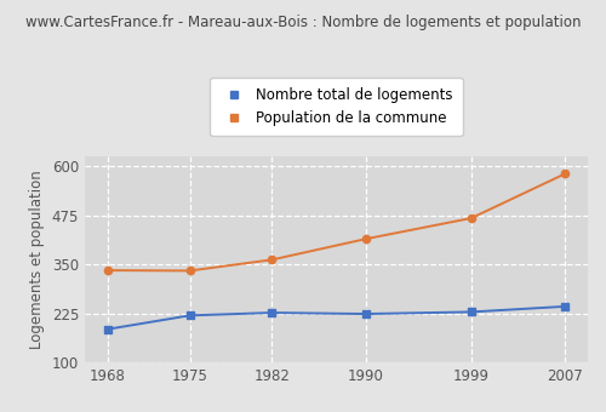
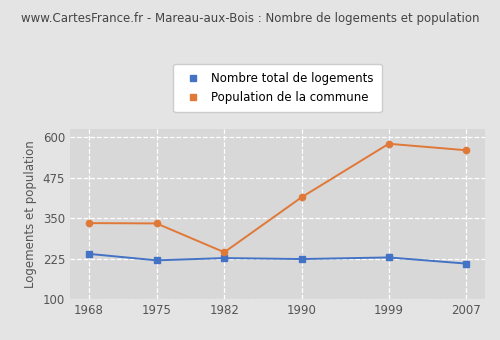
Nombre total de logements/1968: 185 -> 240
Population de la commune/1982: 362 -> 245
Population de la commune/1999: 468 -> 580
Nombre total de logements/2007: 243 -> 210
Population de la commune/2007: 581 -> 560
